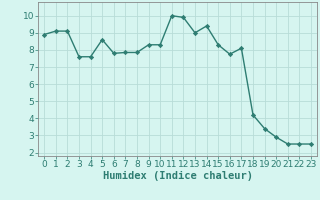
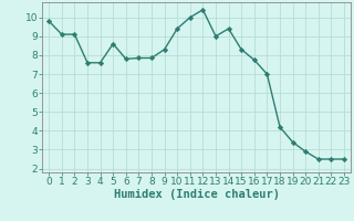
0: 8.9 -> 9.8
10: 8.3 -> 9.4
12: 9.9 -> 10.4
17: 8.1 -> 7.0
